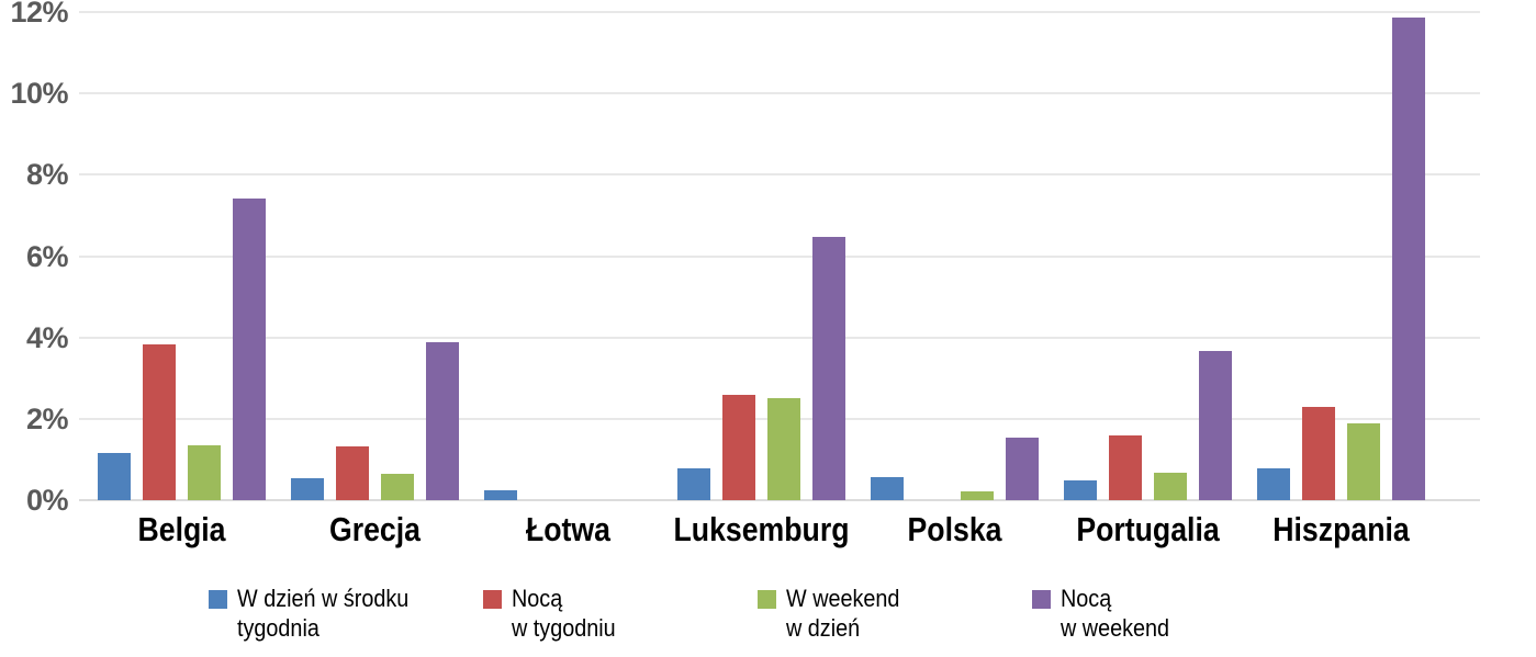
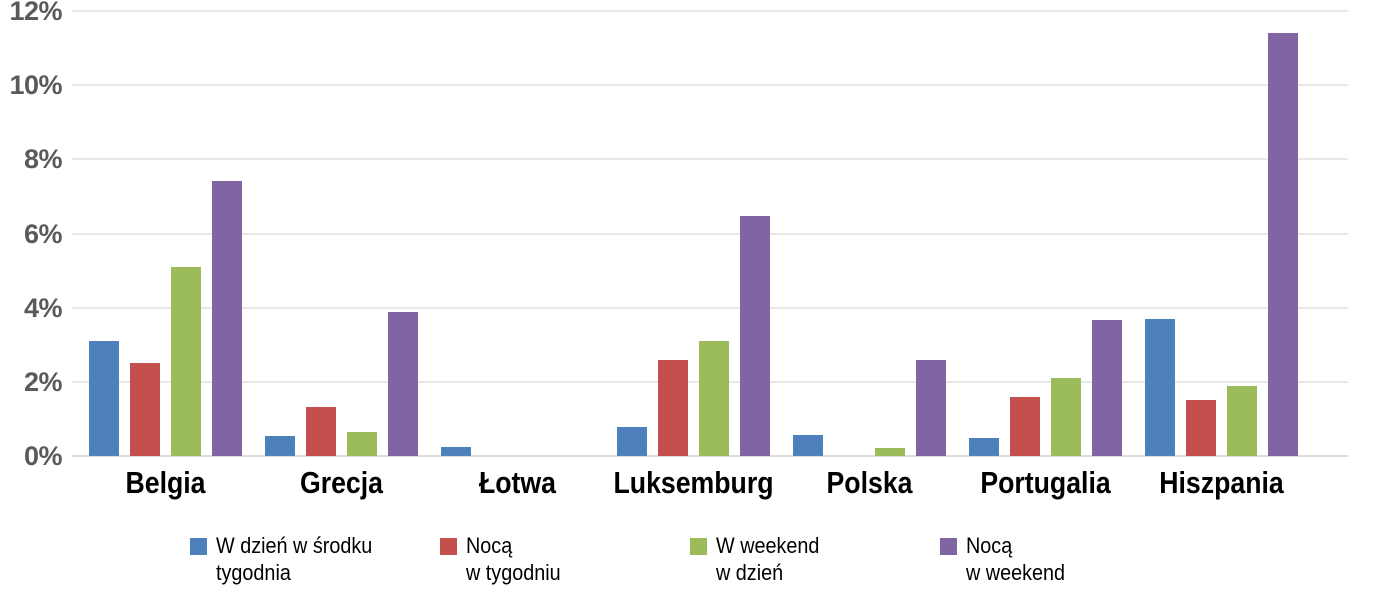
W dzień w środku tygodnia/Belgia: 1.1% -> 3.1%
Nocą w tygodniu/Belgia: 3.8% -> 2.5%
W weekend w dzień/Belgia: 1.4% -> 5.1%
W weekend w dzień/Luksemburg: 2.5% -> 3.1%
Nocą w weekend/Polska: 1.5% -> 2.6%
W weekend w dzień/Portugalia: 0.7% -> 2.1%
W dzień w środku tygodnia/Hiszpania: 0.8% -> 3.7%
Nocą w tygodniu/Hiszpania: 2.3% -> 1.5%
Nocą w weekend/Hiszpania: 11.9% -> 11.4%
